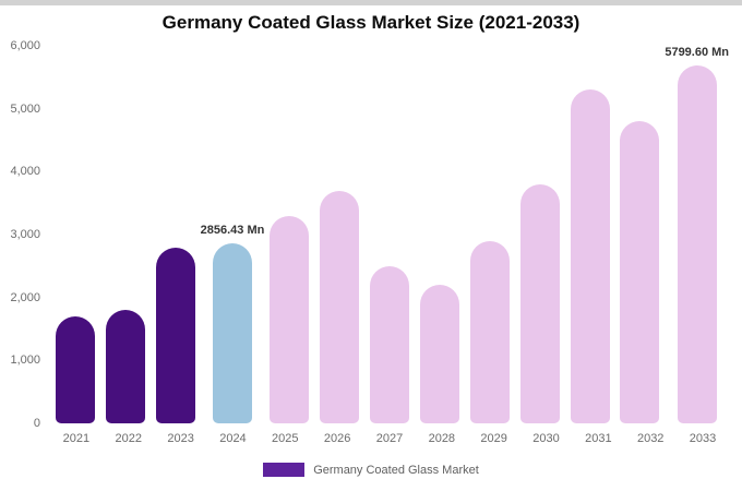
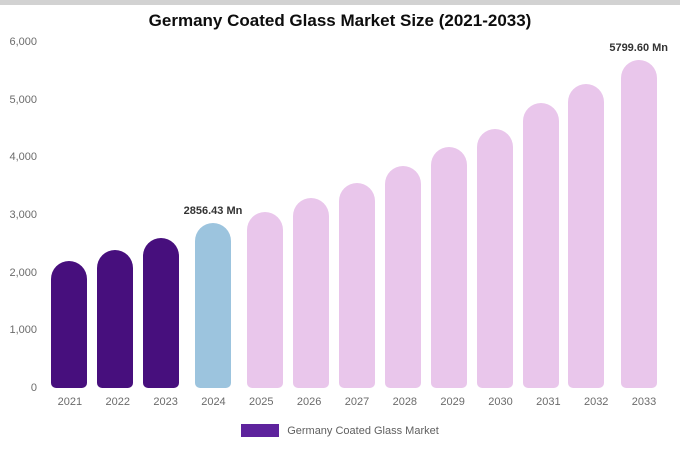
2021: 1700 -> 2200
2022: 1800 -> 2400
2023: 2800 -> 2600
2025: 3300 -> 3000
2026: 3700 -> 3300
2027: 2500 -> 3600
2028: 2200 -> 3800
2029: 2900 -> 4200
2030: 3800 -> 4500
2031: 5300 -> 4900
2032: 4800 -> 5300
